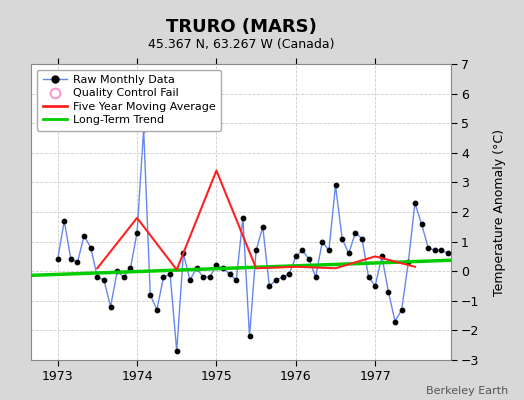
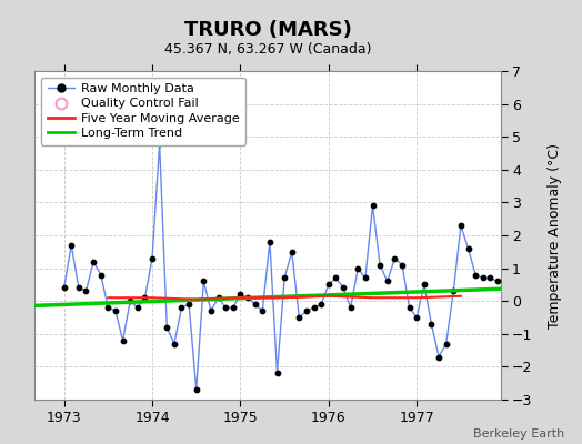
Five Year Moving Average/1974: 1.80 -> 0.10
Five Year Moving Average/1975: 3.40 -> 0.10
Five Year Moving Average/1977: 0.50 -> 0.10
